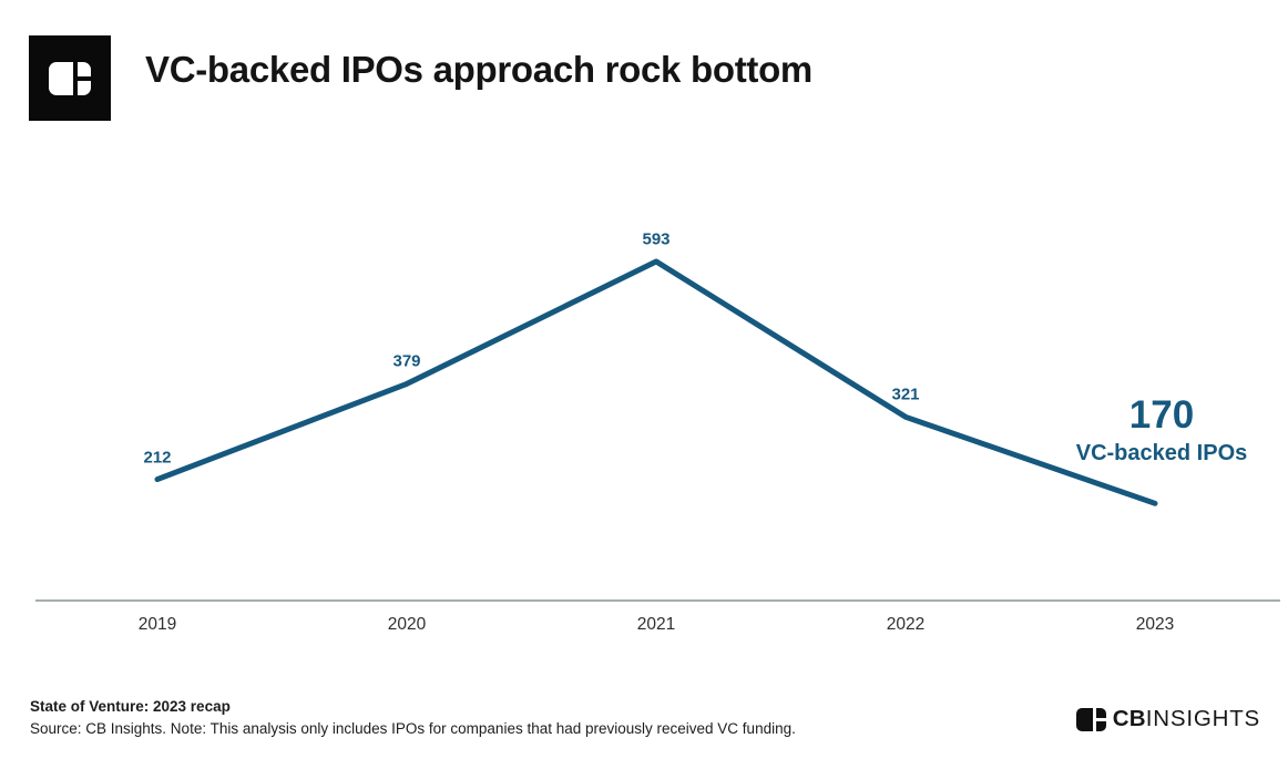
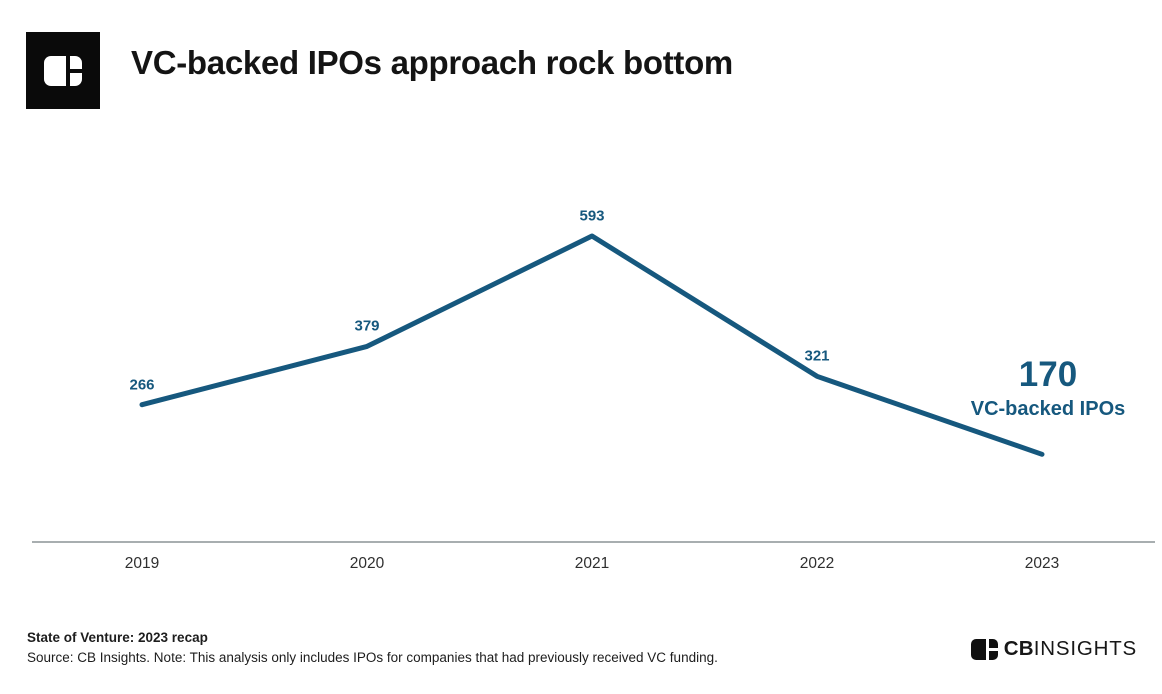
2019: 212 -> 266
